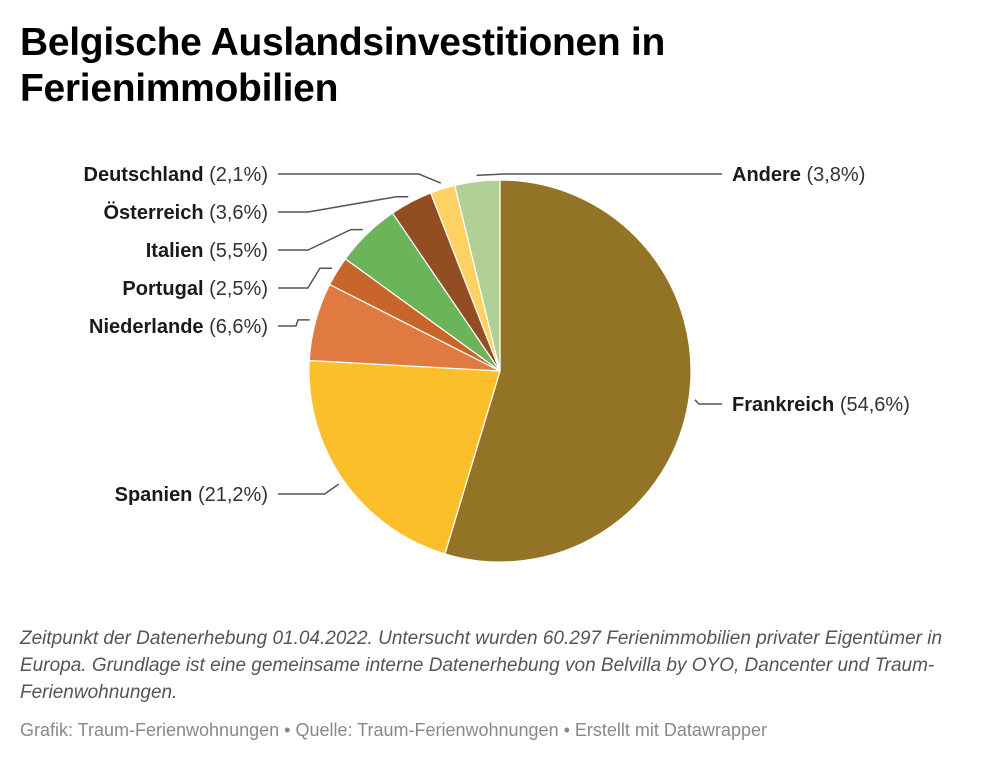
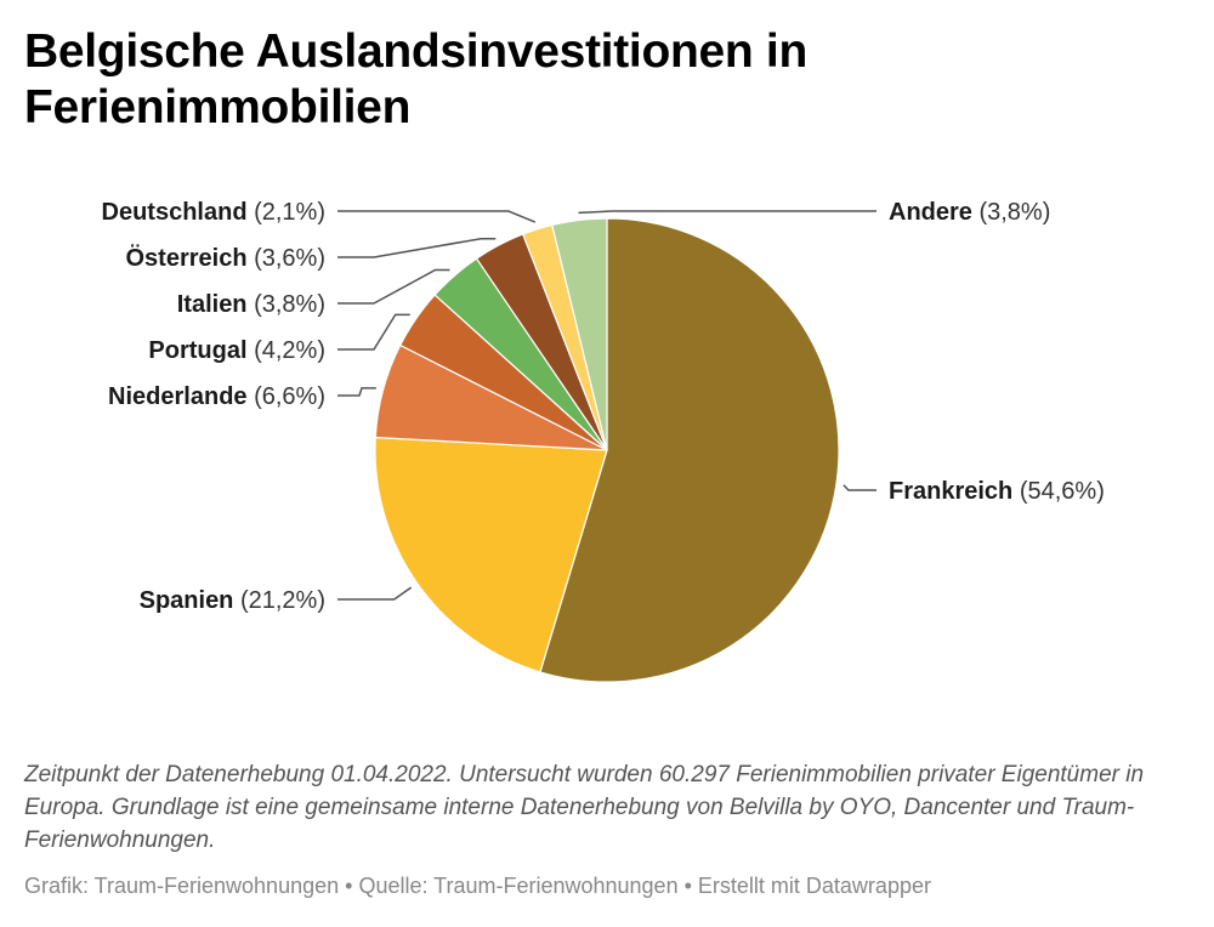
Portugal: 2,5% -> 4,2%
Italien: 5,5% -> 3,8%
